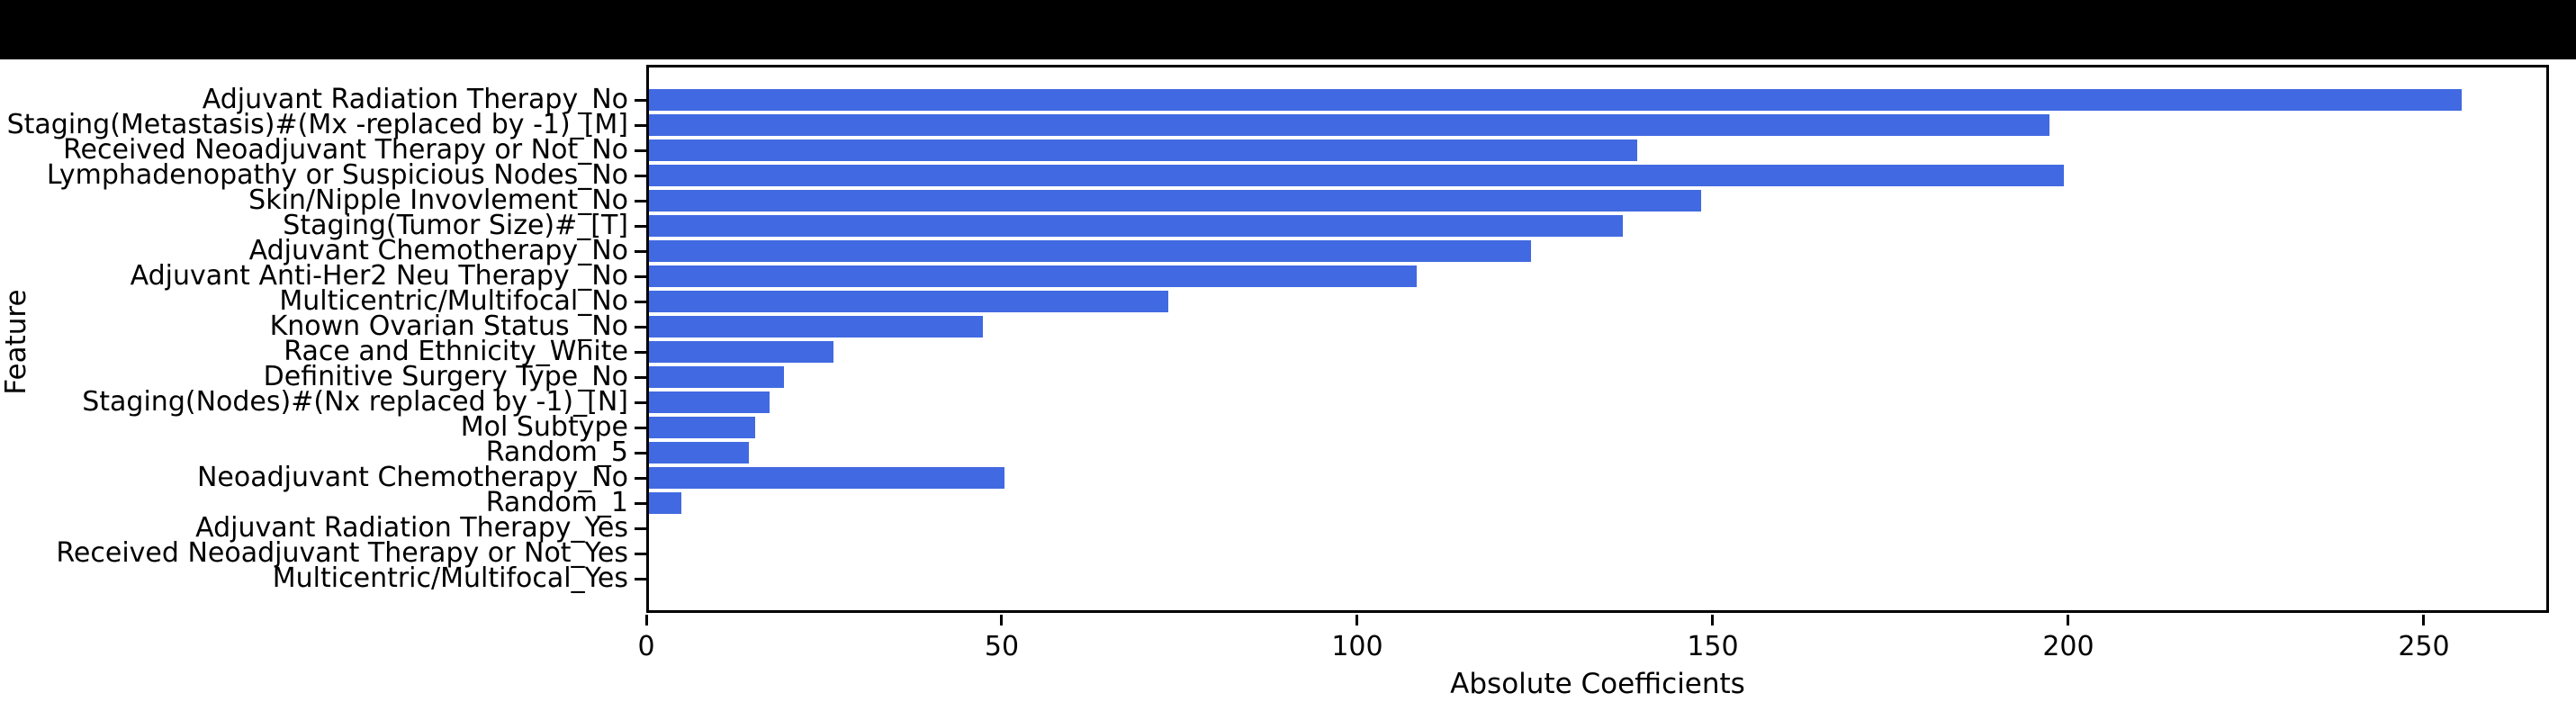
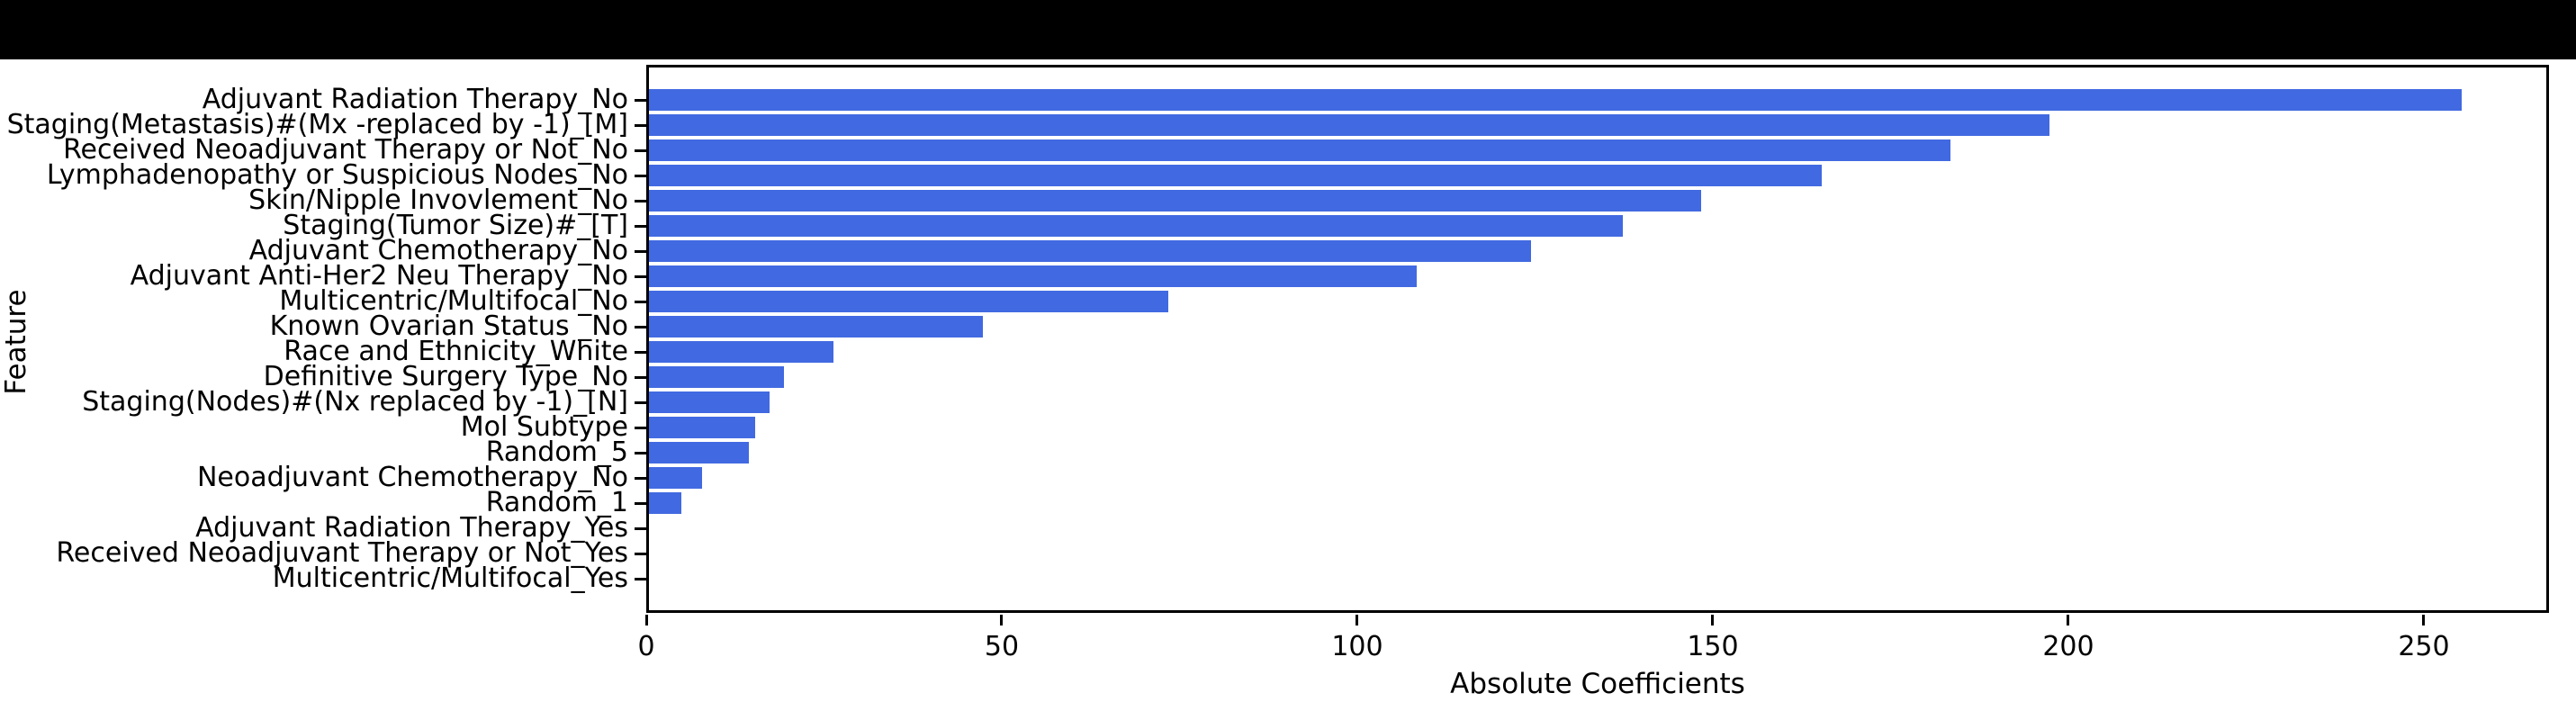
Received Neoadjuvant Therapy or Not_No: 139 -> 183
Lymphadenopathy or Suspicious Nodes_No: 199 -> 165
Neoadjuvant Chemotherapy_No: 50 -> 8
